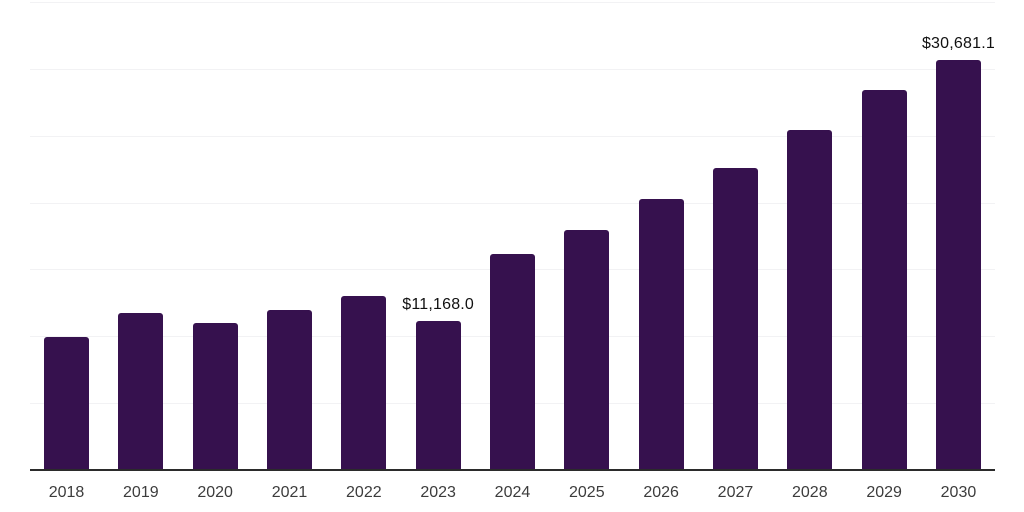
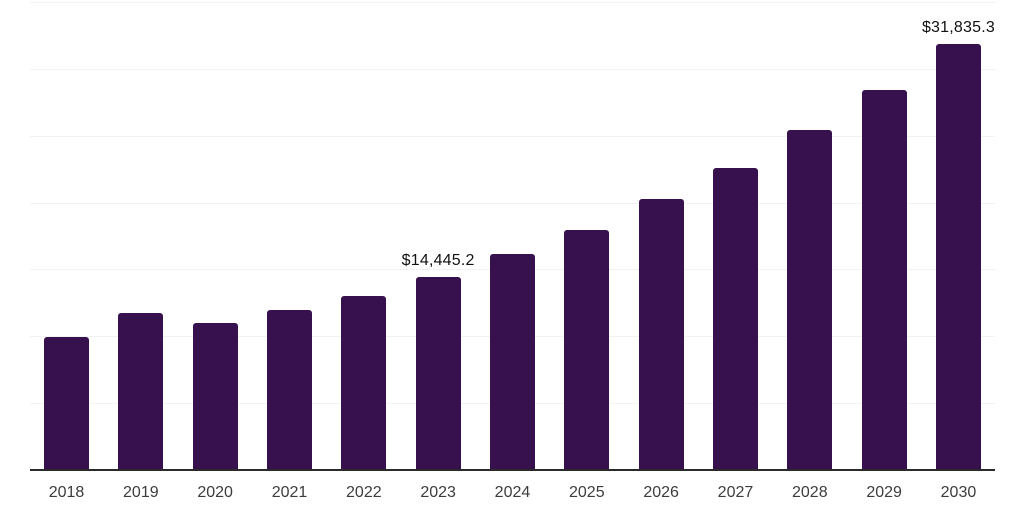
2023: $11,168.0 -> $14,445.2
2030: $30,681.1 -> $31,835.3
